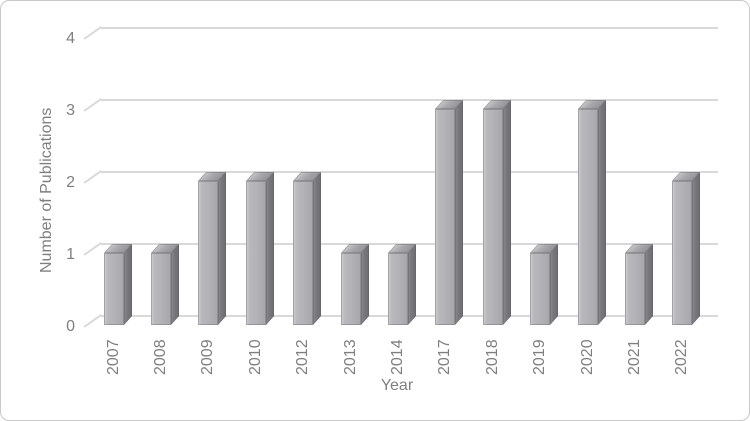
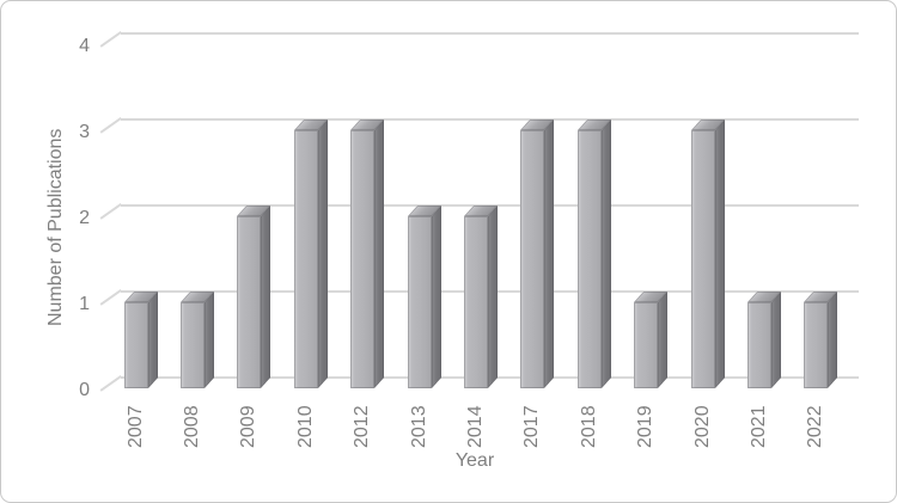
2010: 2 -> 3
2012: 2 -> 3
2013: 1 -> 2
2014: 1 -> 2
2022: 2 -> 1
